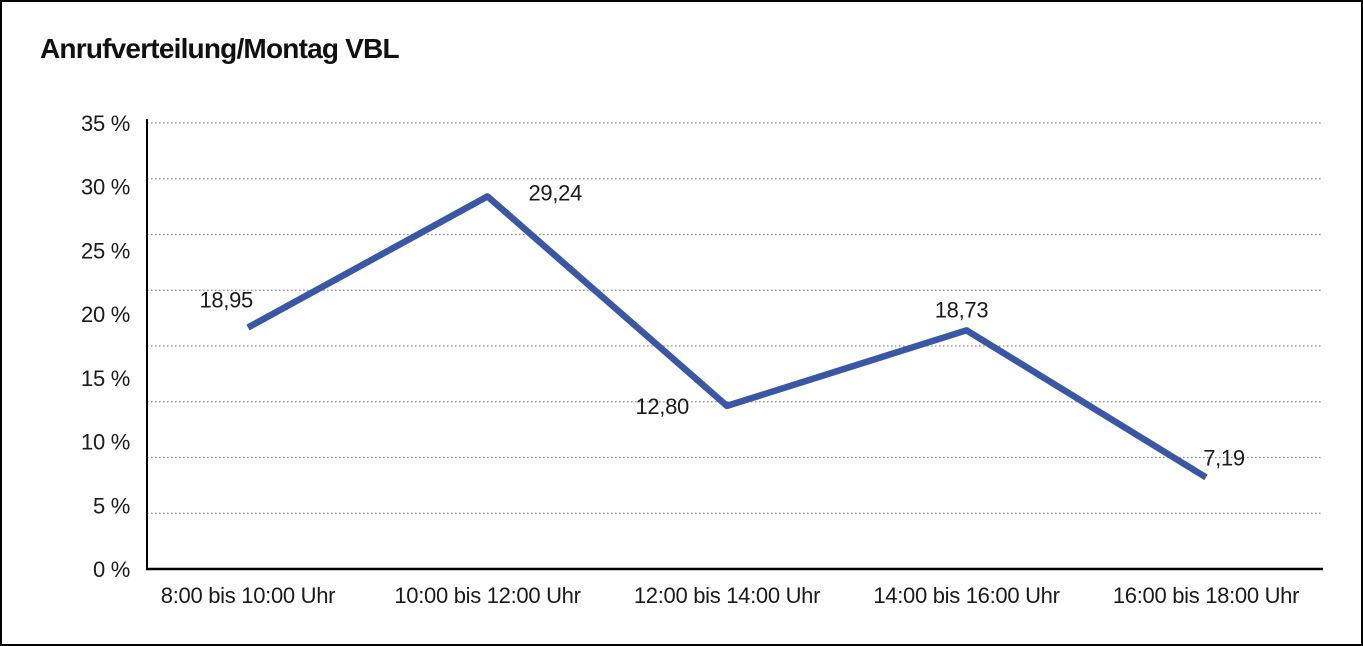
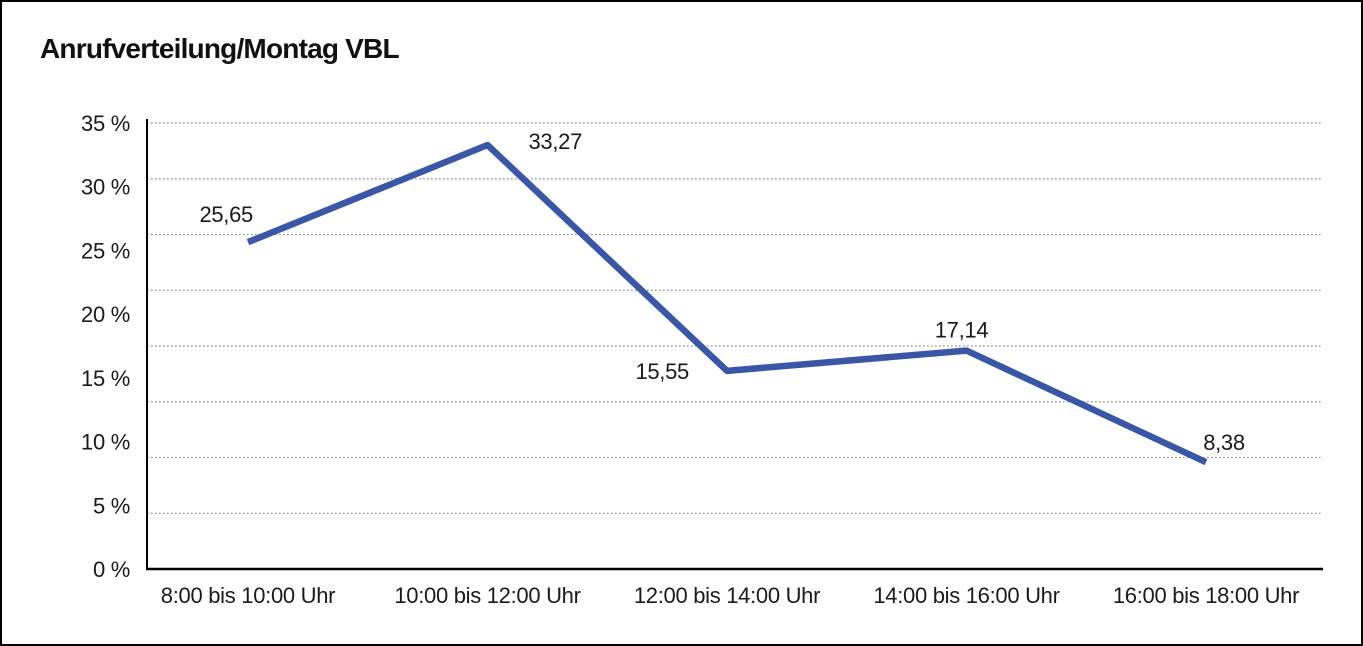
8:00 bis 10:00 Uhr: 18,95 -> 25,65
10:00 bis 12:00 Uhr: 29,24 -> 33,27
12:00 bis 14:00 Uhr: 12,80 -> 15,55
14:00 bis 16:00 Uhr: 18,73 -> 17,14
16:00 bis 18:00 Uhr: 7,19 -> 8,38
